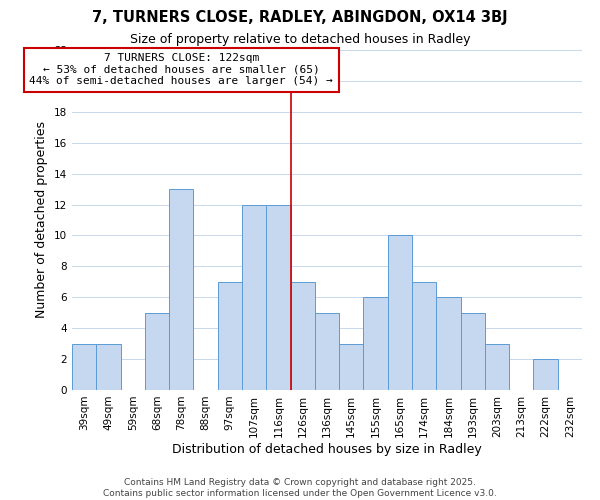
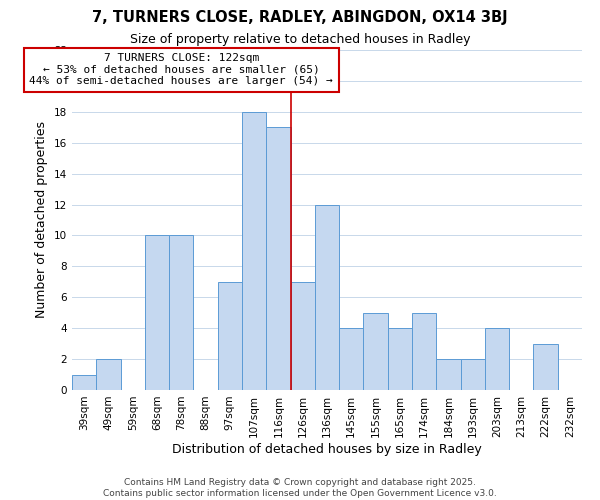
39sqm: 3 -> 1
49sqm: 3 -> 2
68sqm: 5 -> 10
78sqm: 13 -> 10
107sqm: 12 -> 18
116sqm: 12 -> 17
136sqm: 5 -> 12
145sqm: 3 -> 4
155sqm: 6 -> 5
165sqm: 10 -> 4
174sqm: 7 -> 5
184sqm: 6 -> 2
193sqm: 5 -> 2
203sqm: 3 -> 4
222sqm: 2 -> 3
